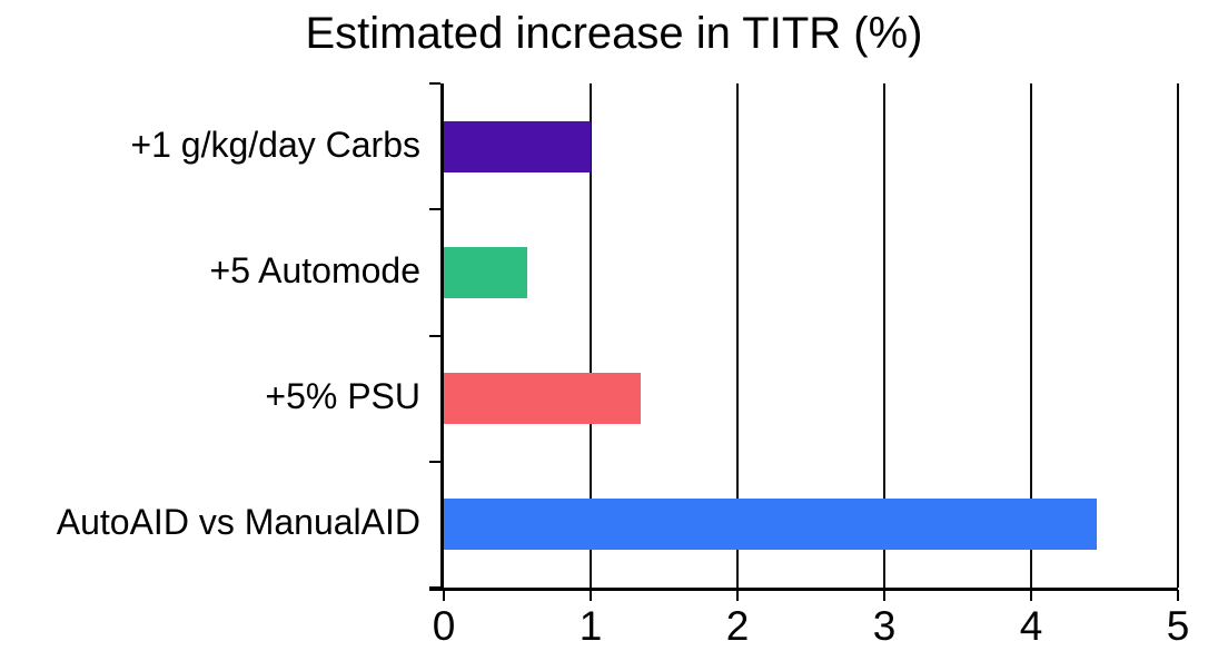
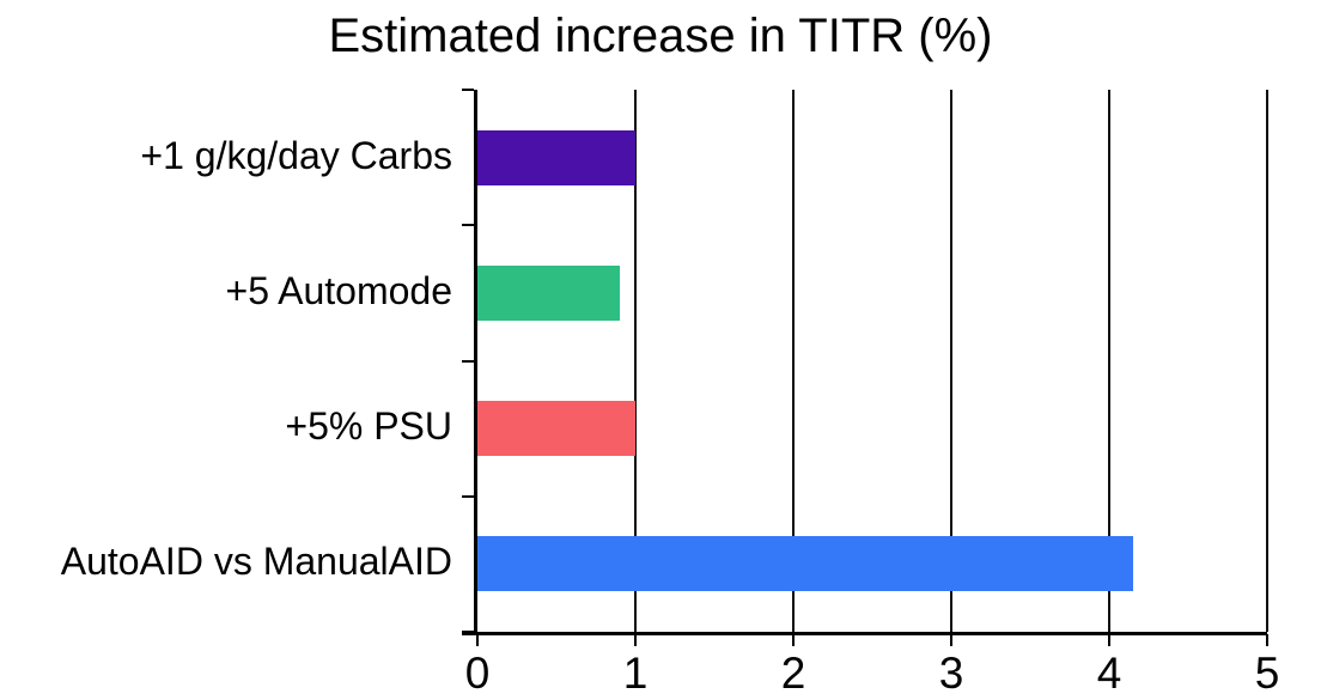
+5 Automode: 0.57 -> 0.90
+5% PSU: 1.34 -> 1.00
AutoAID vs ManualAID: 4.45 -> 4.15
